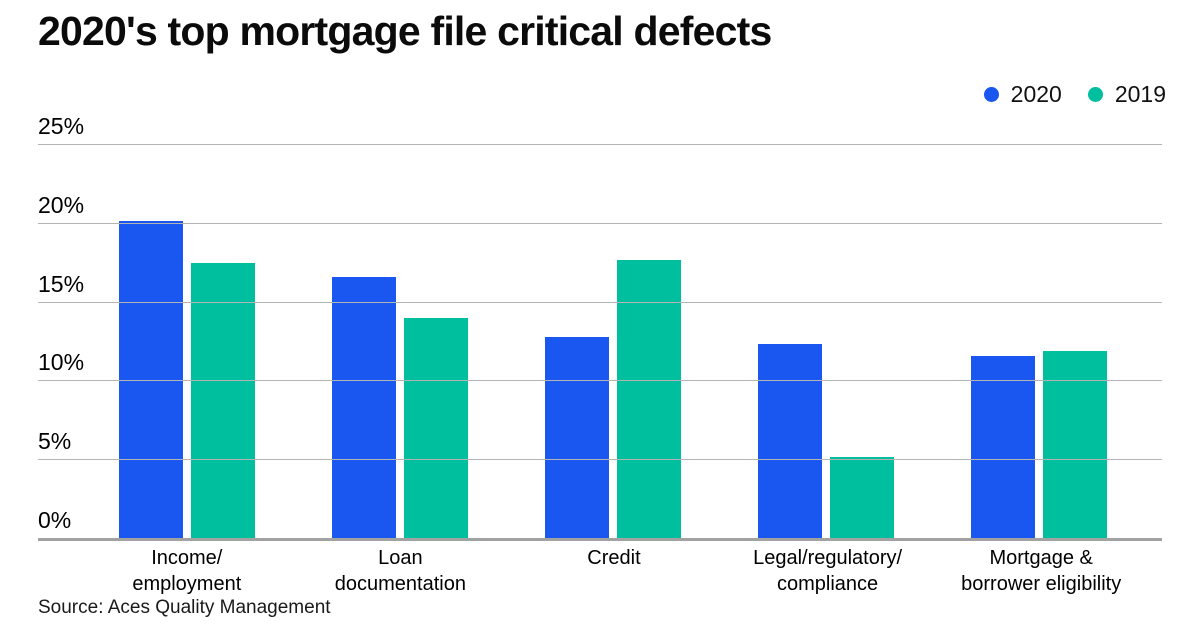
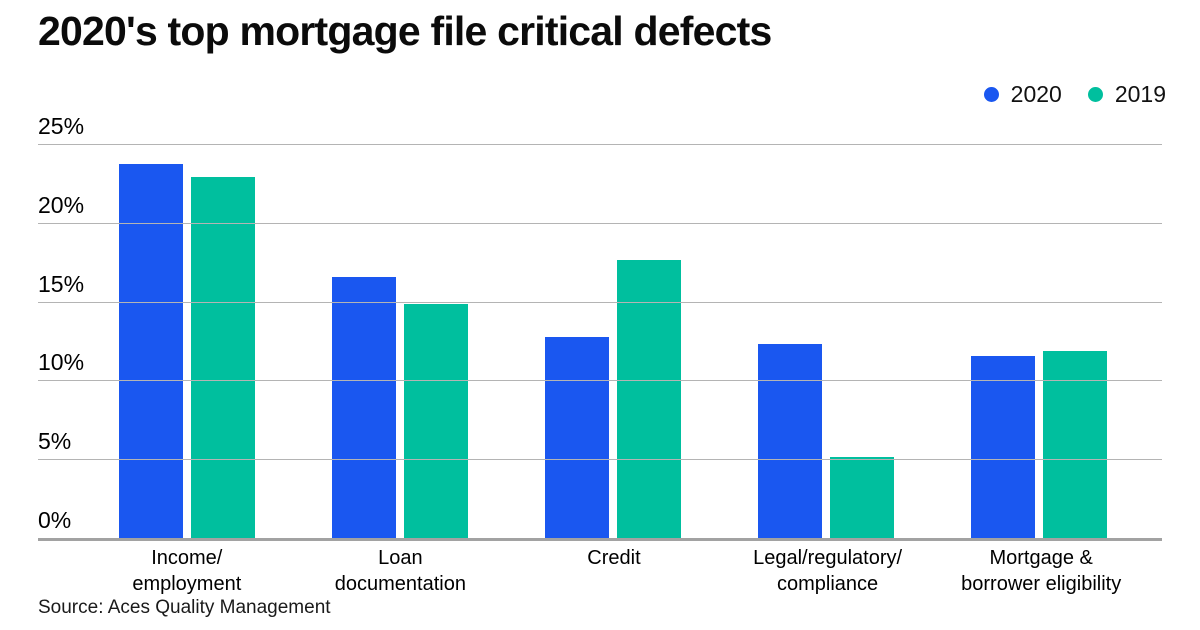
2020/Income/ employment: 20.2% -> 23.8%
2019/Income/ employment: 17.5% -> 23.0%
2019/Loan documentation: 14.0% -> 14.9%
